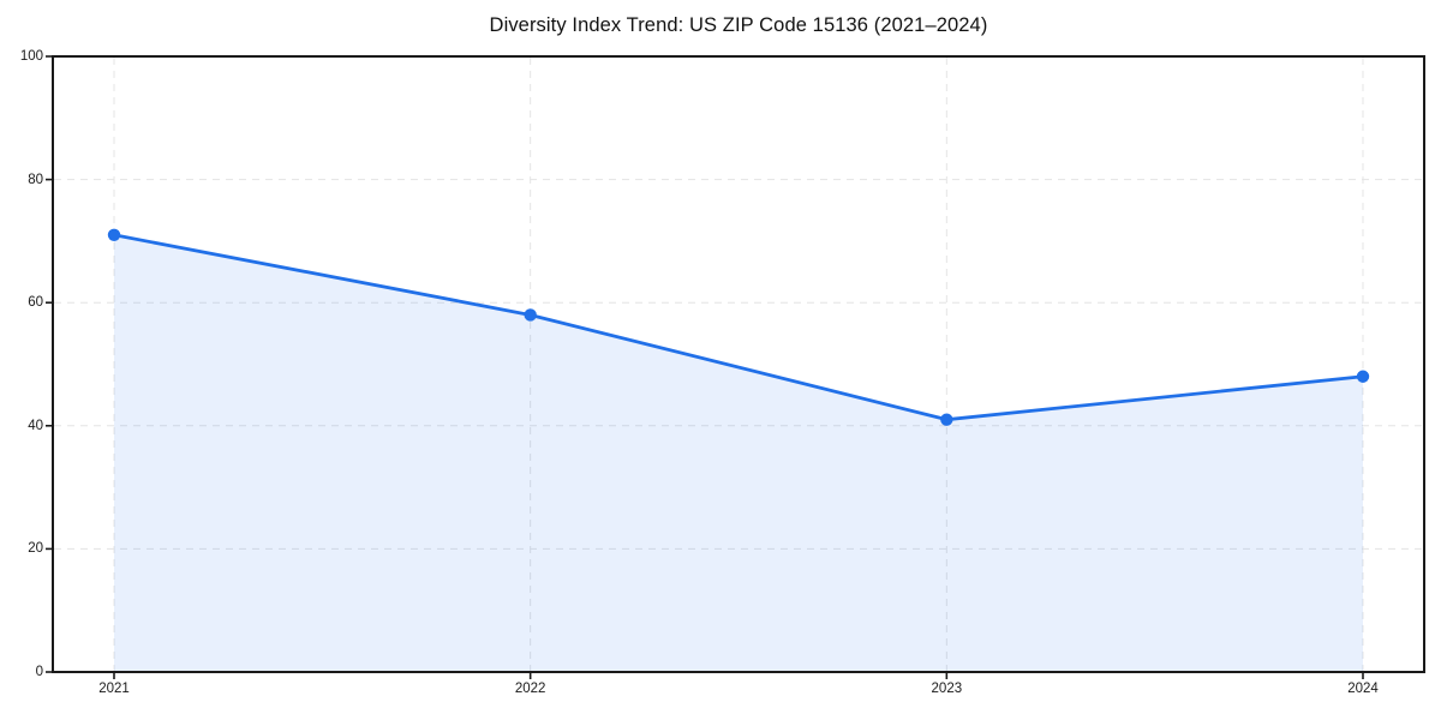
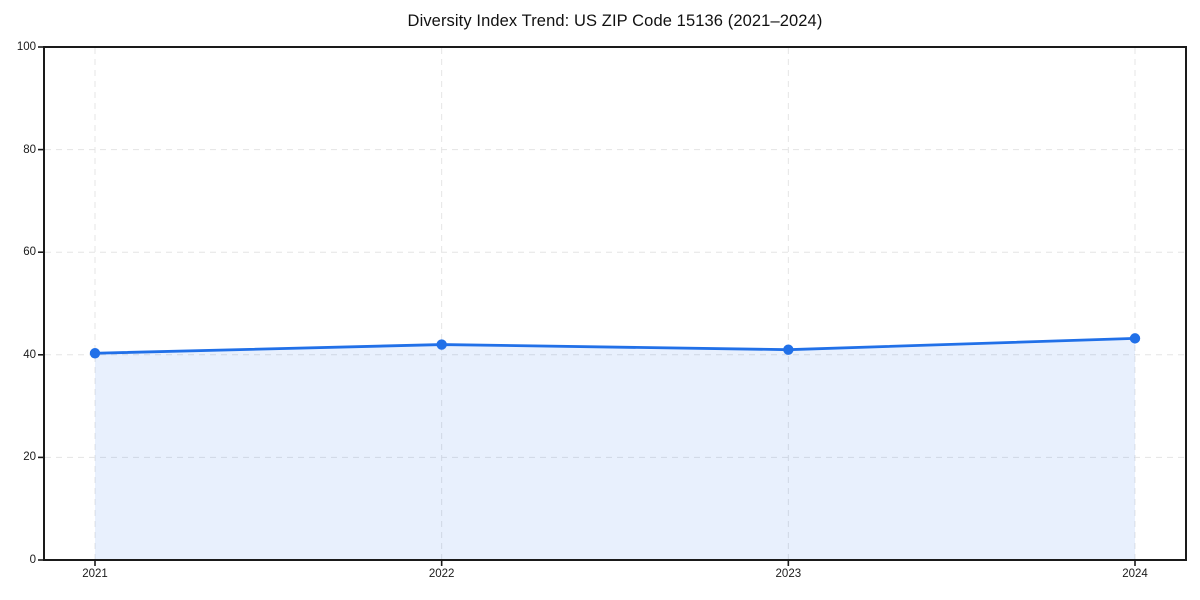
2021: 71 -> 40
2022: 58 -> 42
2024: 48 -> 43
